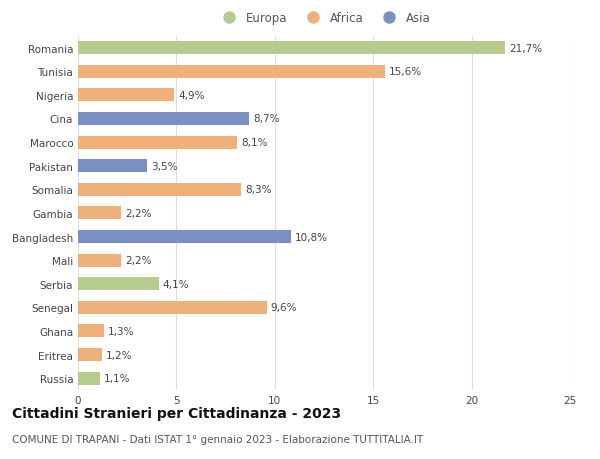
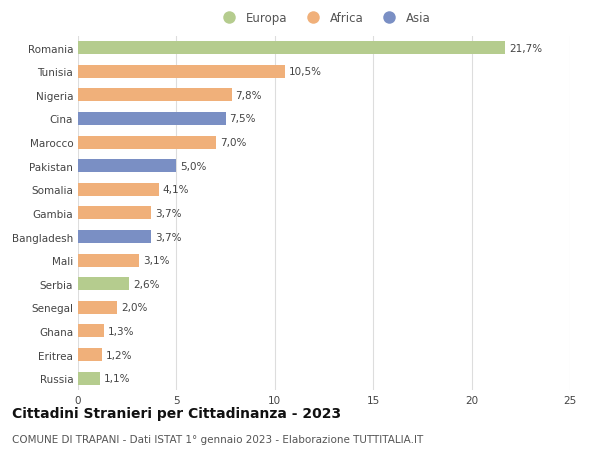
Tunisia: 15,6% -> 10,5%
Nigeria: 4,9% -> 7,8%
Cina: 8,7% -> 7,5%
Marocco: 8,1% -> 7,0%
Pakistan: 3,5% -> 5,0%
Somalia: 8,3% -> 4,1%
Gambia: 2,2% -> 3,7%
Bangladesh: 10,8% -> 3,7%
Mali: 2,2% -> 3,1%
Serbia: 4,1% -> 2,6%
Senegal: 9,6% -> 2,0%
